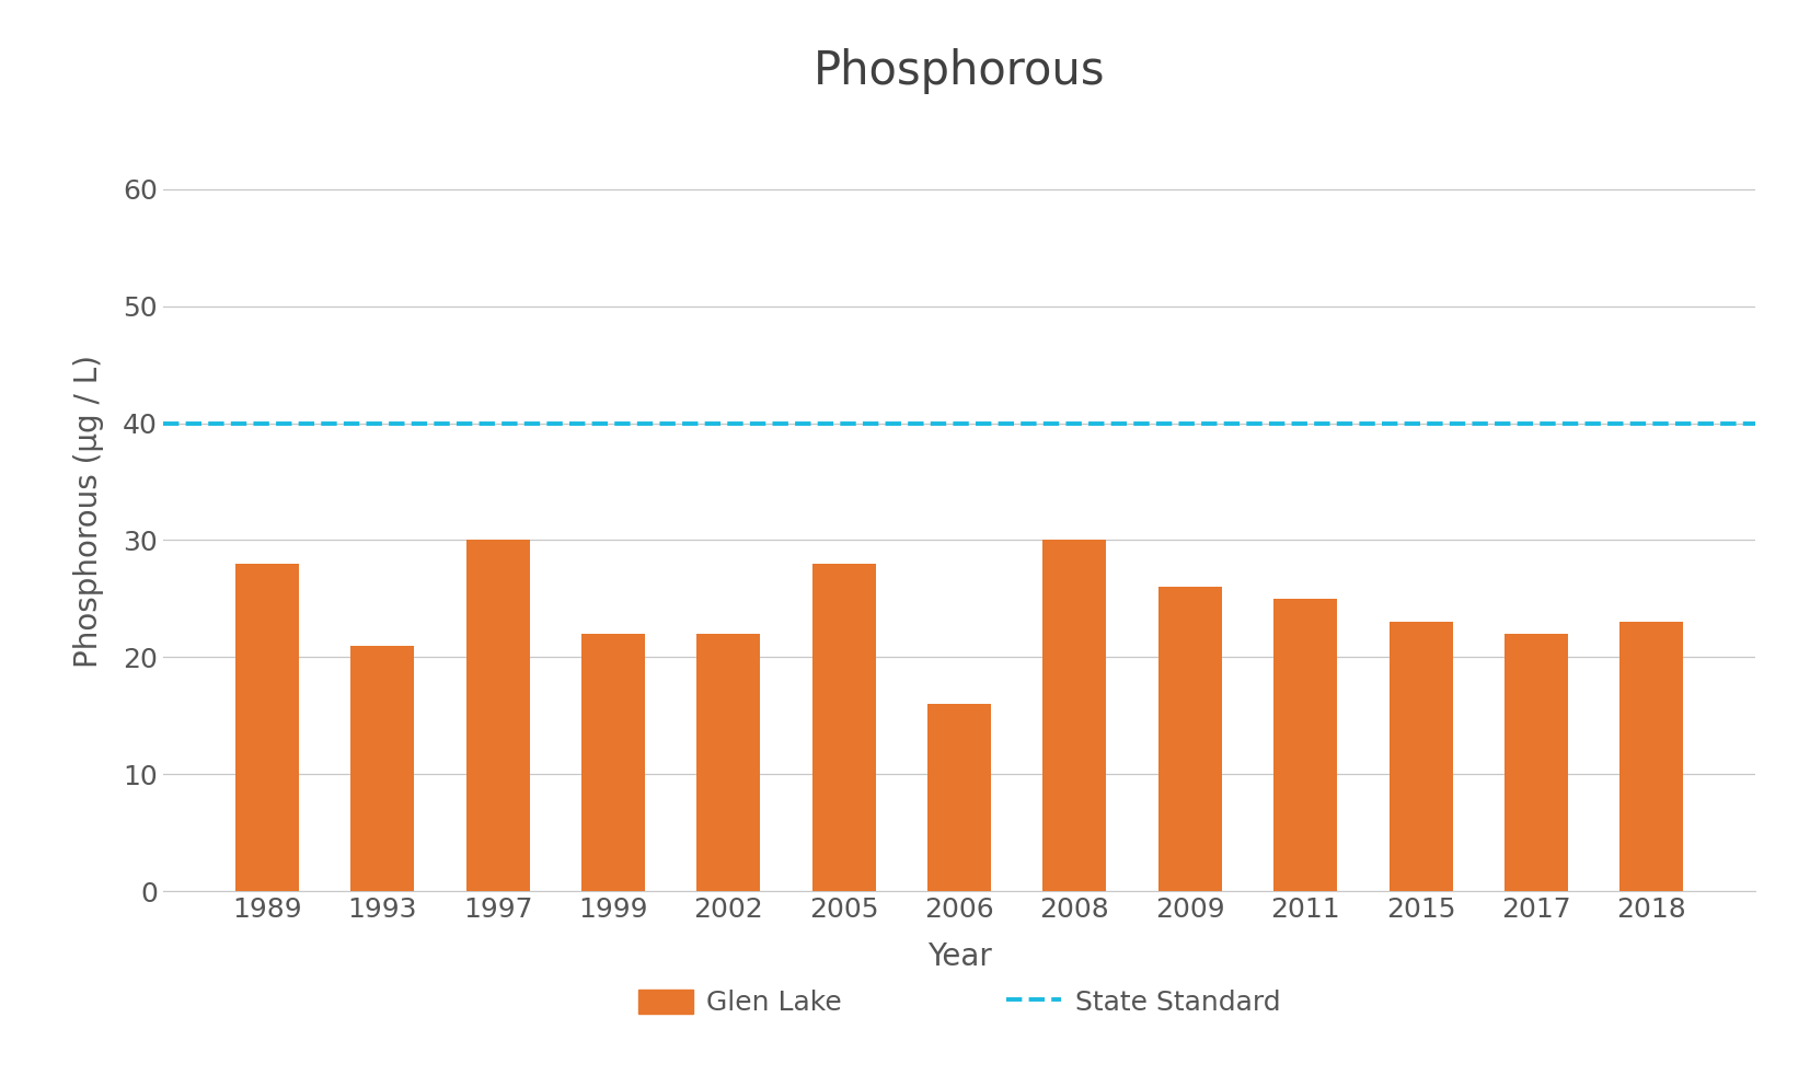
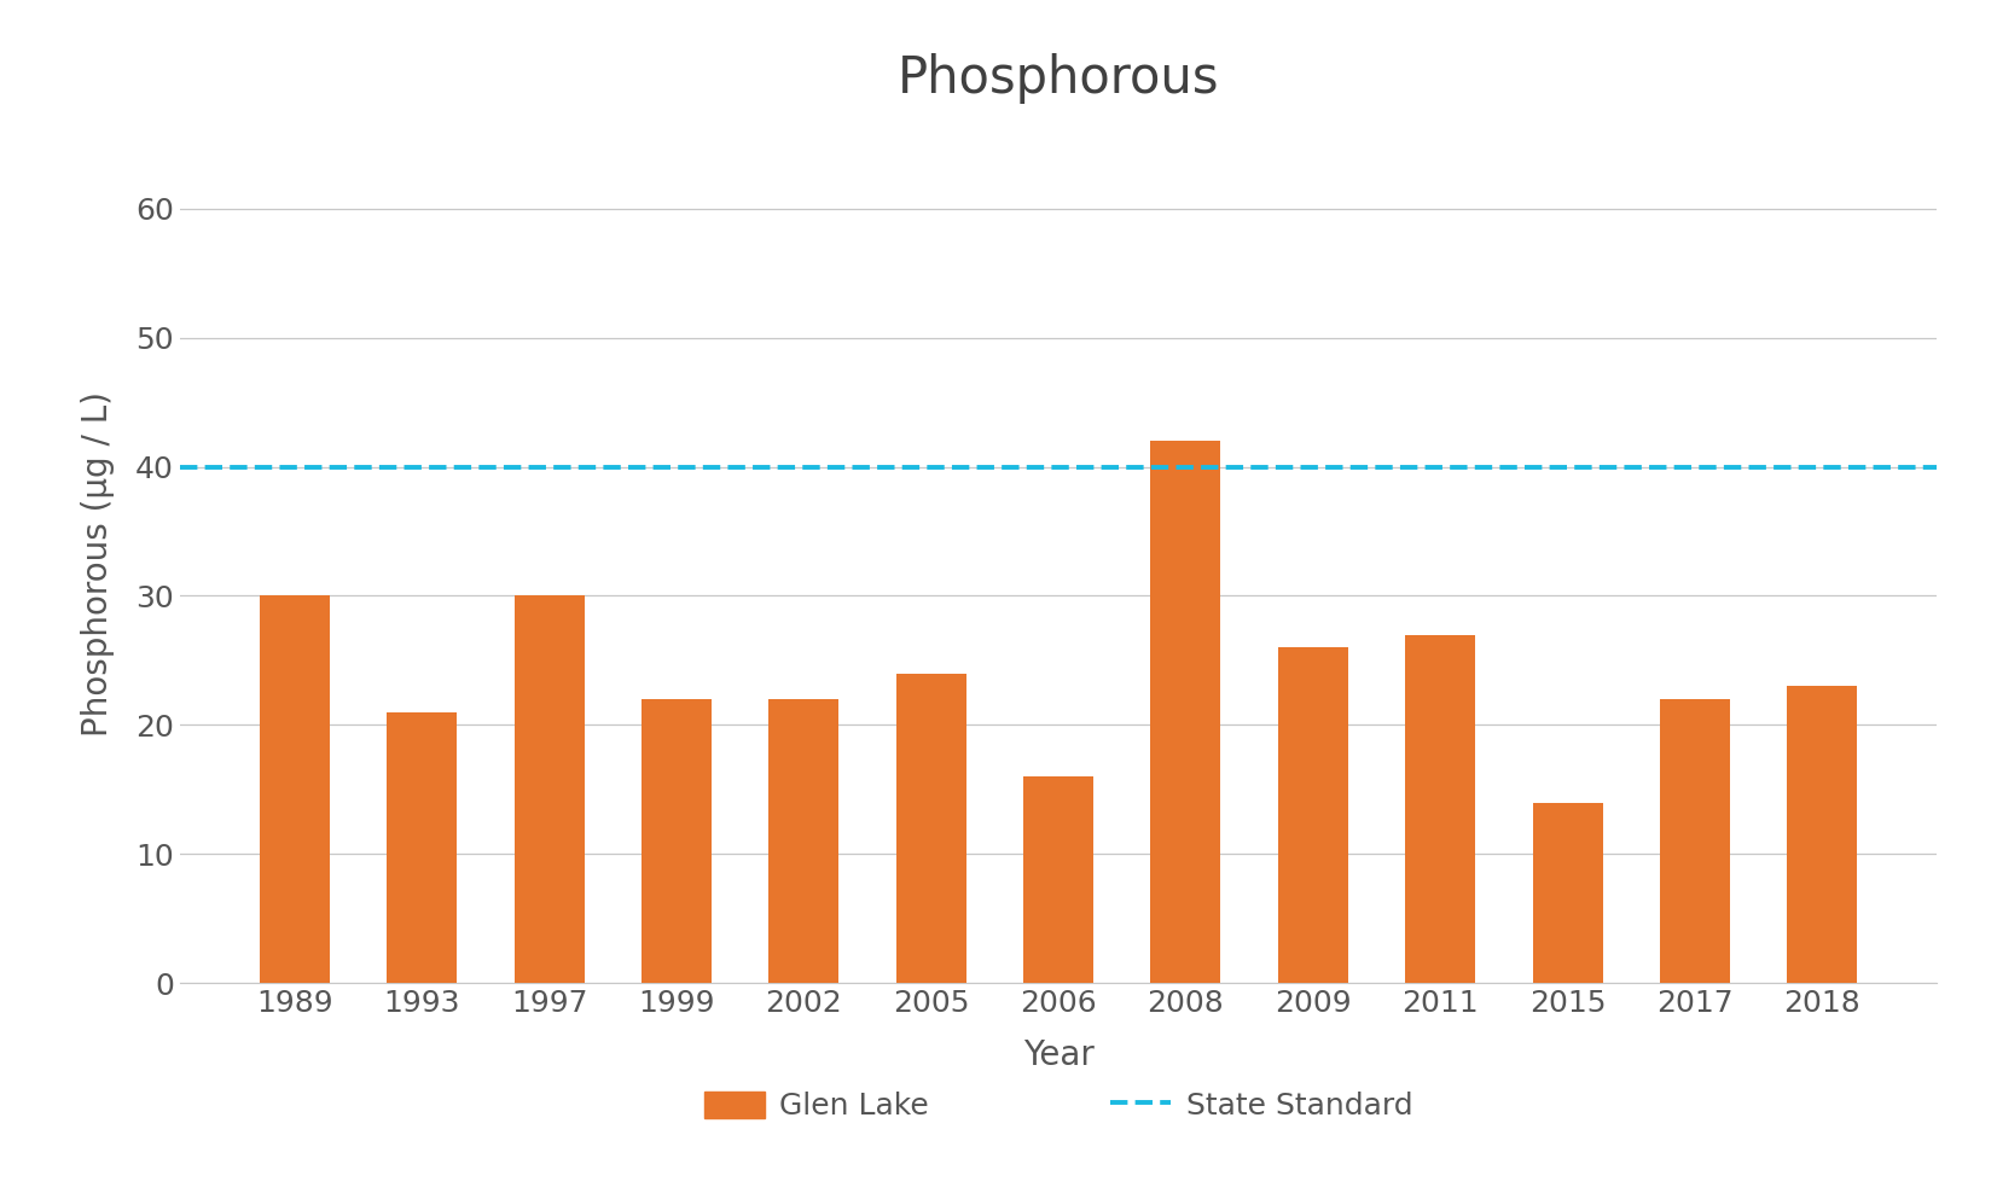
1989: 28 -> 30
2005: 28 -> 24
2008: 30 -> 42
2011: 25 -> 27
2015: 23 -> 14
